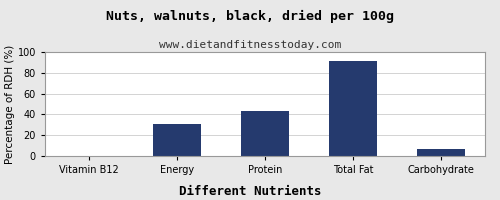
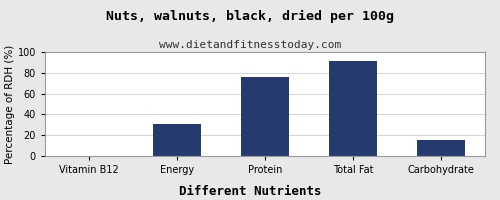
Protein: 43 -> 76
Carbohydrate: 7 -> 15
